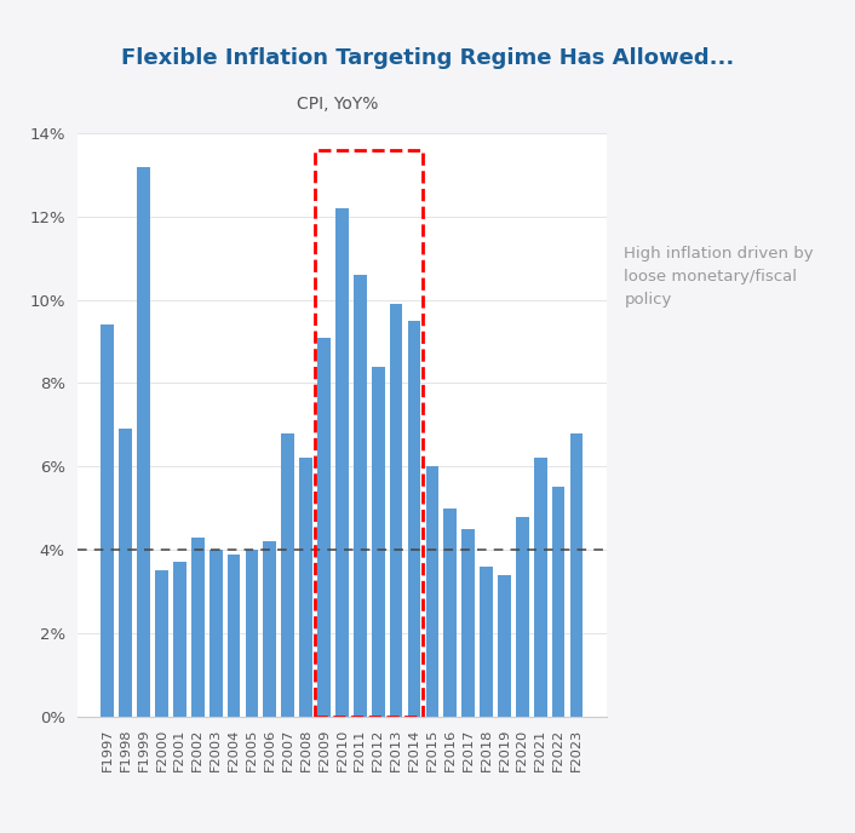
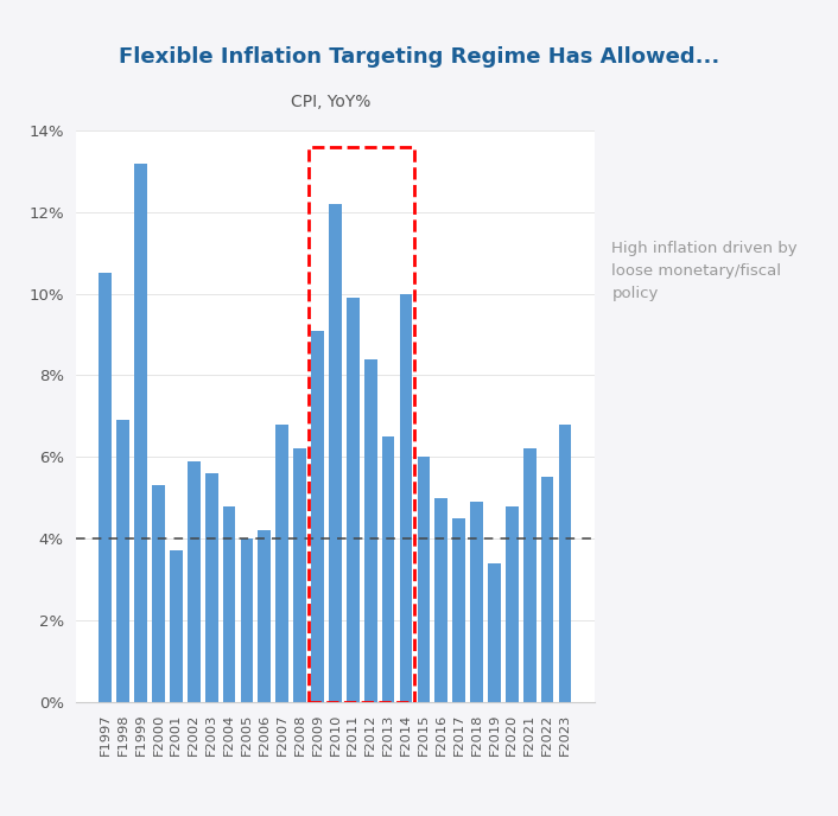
F1997: 9.4% -> 10.5%
F2000: 3.5% -> 5.3%
F2002: 4.3% -> 5.9%
F2003: 4.0% -> 5.6%
F2004: 3.9% -> 4.8%
F2011: 10.6% -> 9.9%
F2013: 9.9% -> 6.5%
F2014: 9.5% -> 10.0%
F2018: 3.6% -> 4.9%
